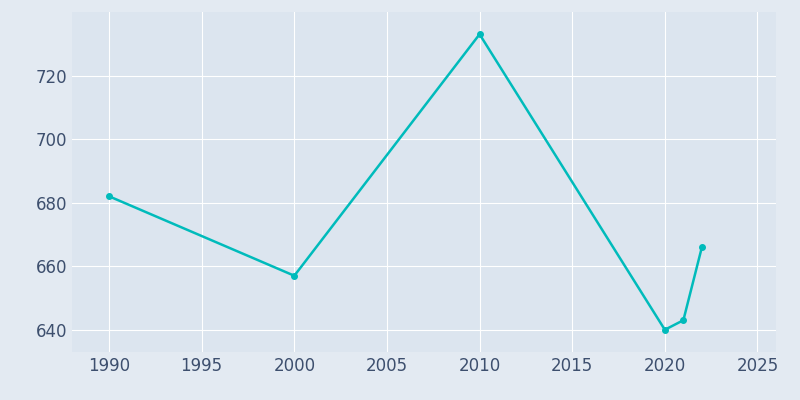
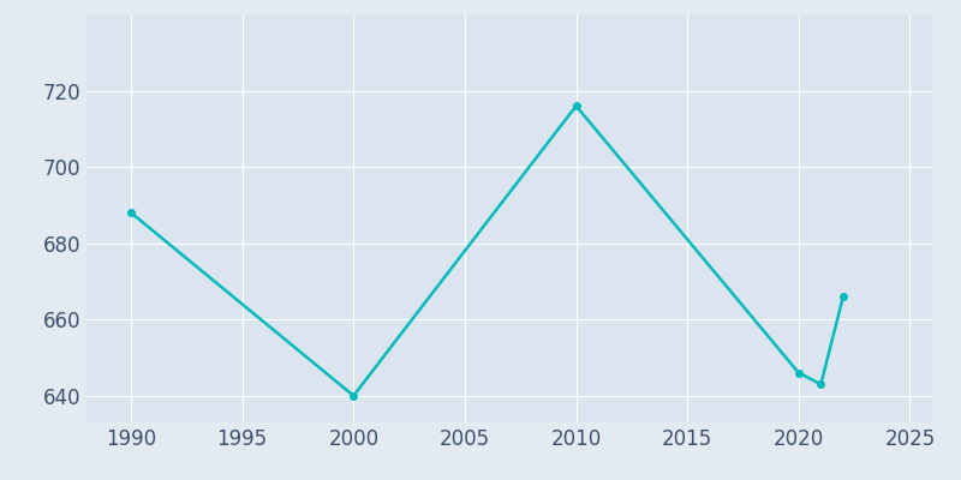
1990: 682 -> 688
2000: 657 -> 640
2010: 733 -> 716
2020: 640 -> 646
